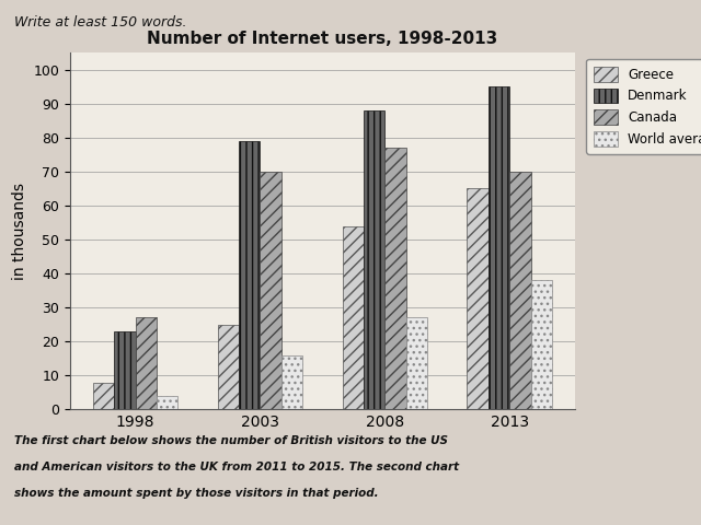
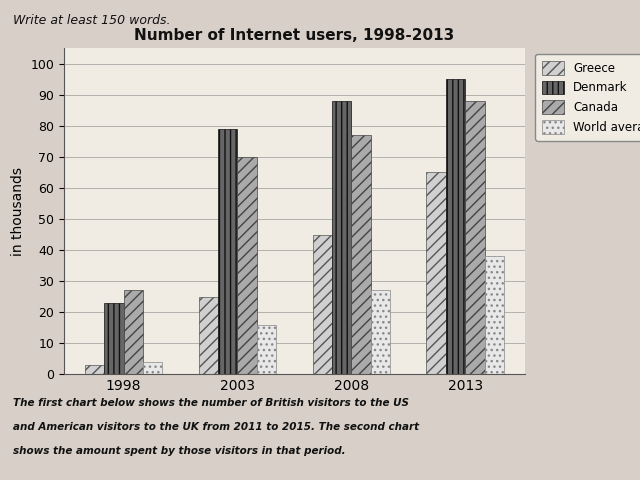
Greece/1998: 8 -> 3
Greece/2008: 54 -> 45
Canada/2013: 70 -> 88
